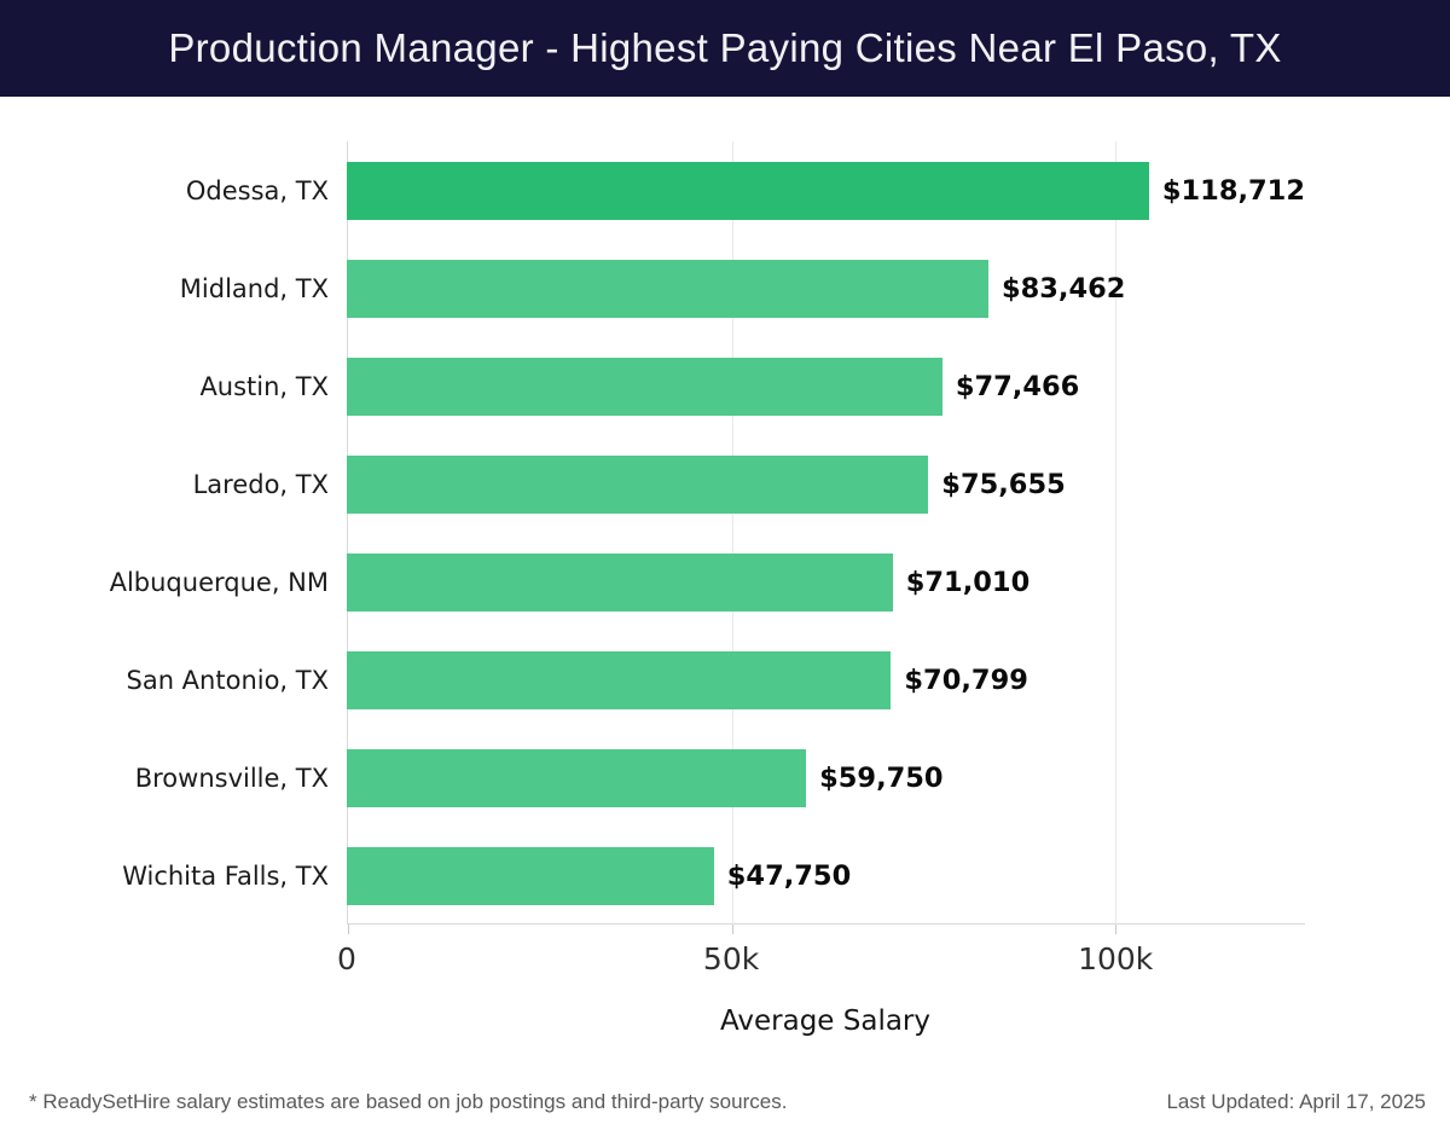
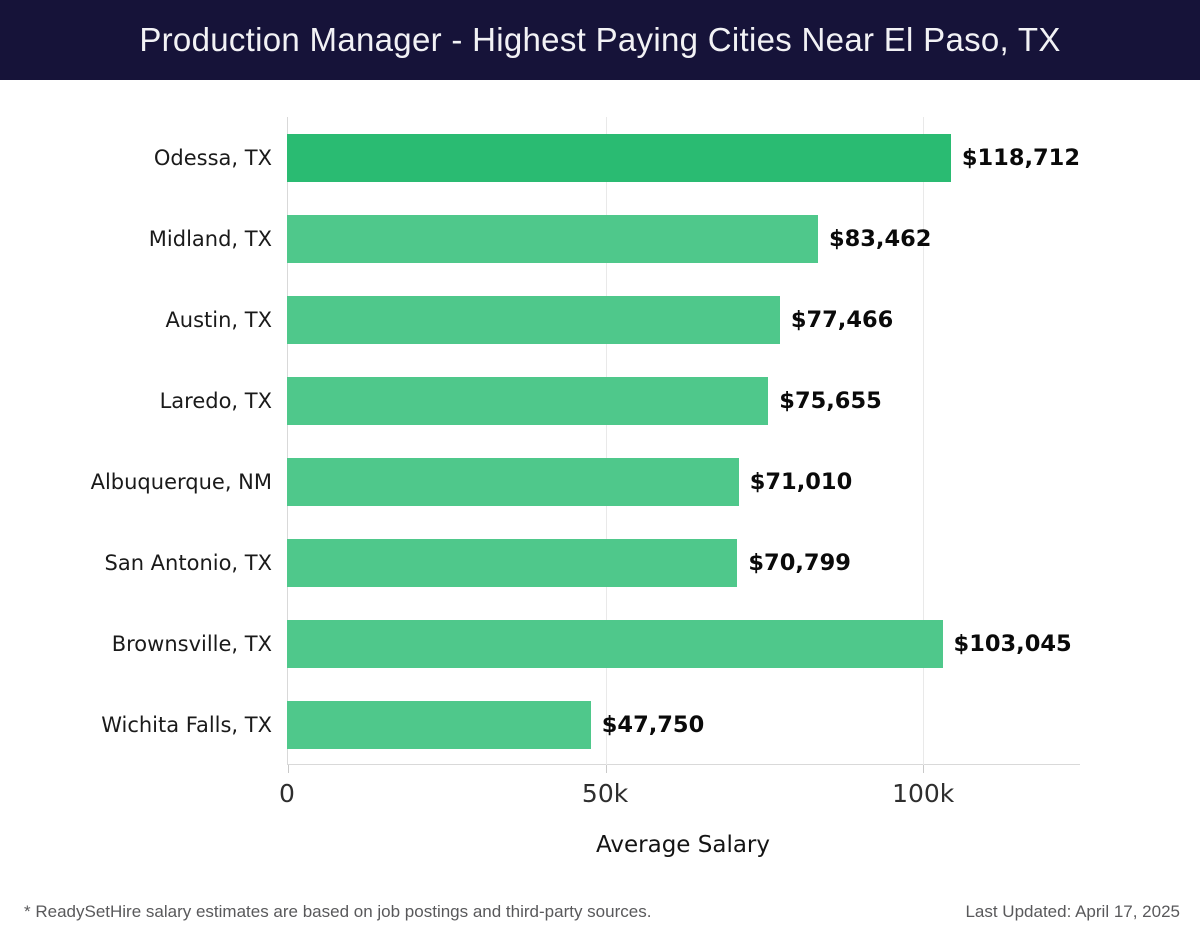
Brownsville, TX: $59,750 -> $103,045
